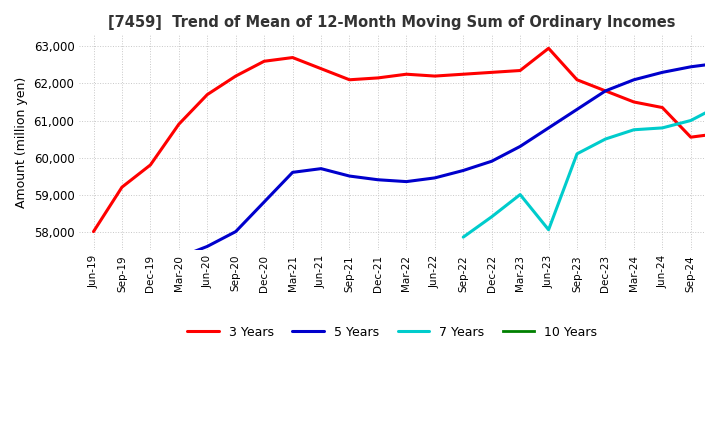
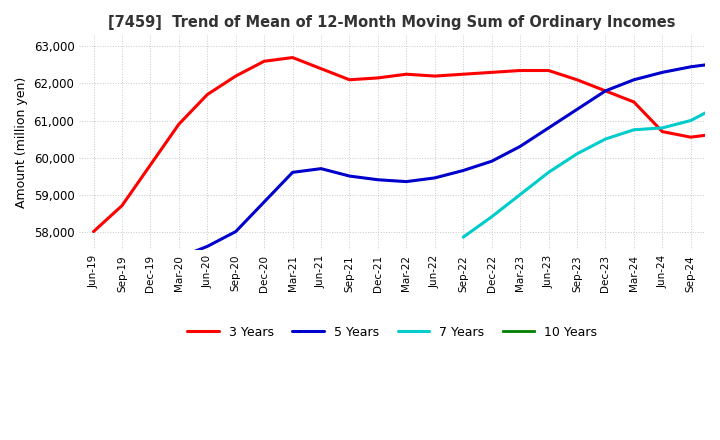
3 Years/Sep-19: 59,200 -> 58,700
3 Years/Jun-23: 62,950 -> 62,350
7 Years/Jun-23: 58,050 -> 59,600
3 Years/Jun-24: 61,350 -> 60,700
